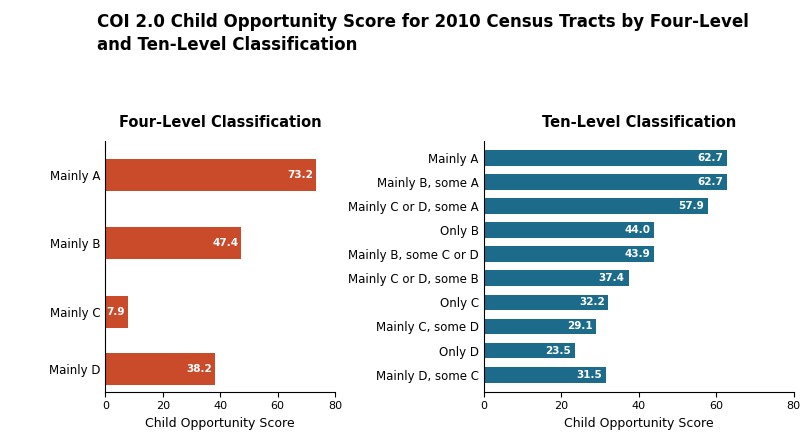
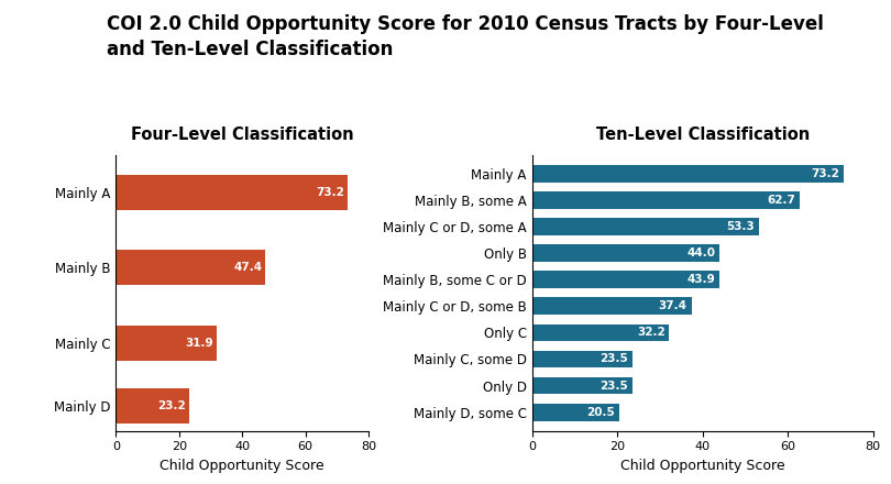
Four-Level Classification/Mainly C: 7.9 -> 31.9
Four-Level Classification/Mainly D: 38.2 -> 23.2
Ten-Level Classification/Mainly A: 62.7 -> 73.2
Ten-Level Classification/Mainly C or D, some A: 57.9 -> 53.3
Ten-Level Classification/Mainly C, some D: 29.1 -> 23.5
Ten-Level Classification/Mainly D, some C: 31.5 -> 20.5
